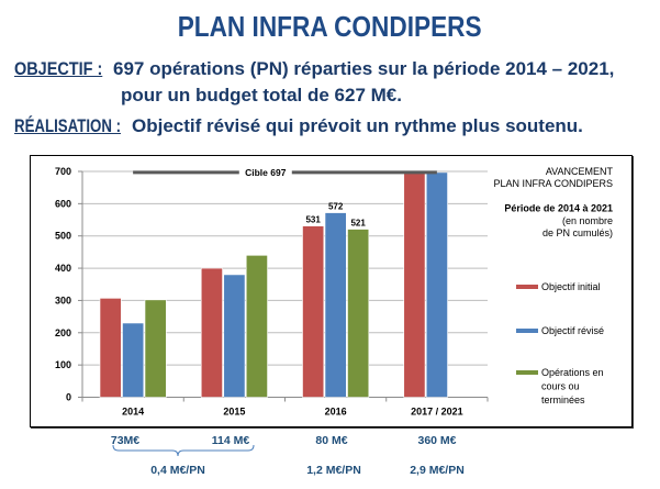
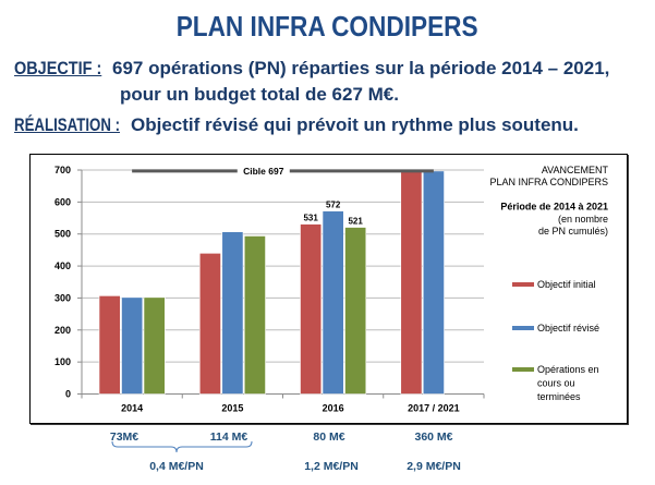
Objectif révisé/2014: 230 -> 300
Objectif initial/2015: 400 -> 440
Objectif révisé/2015: 380 -> 510
Opérations en cours ou terminées/2015: 440 -> 490
